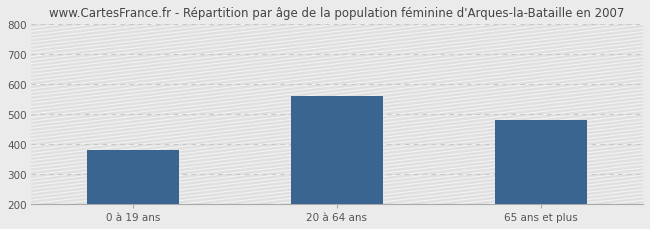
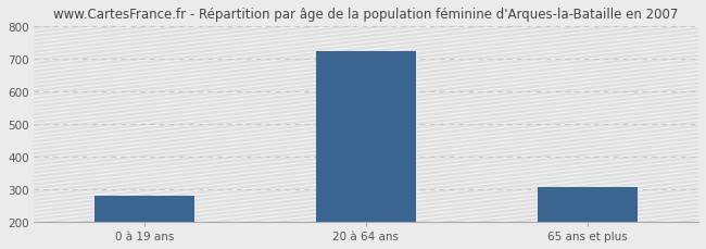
0 à 19 ans: 380 -> 280
20 à 64 ans: 560 -> 725
65 ans et plus: 480 -> 307
